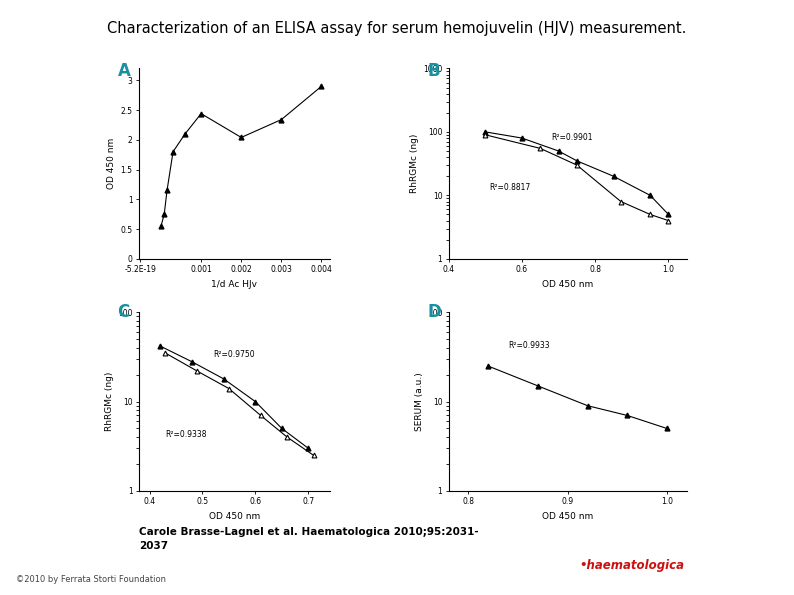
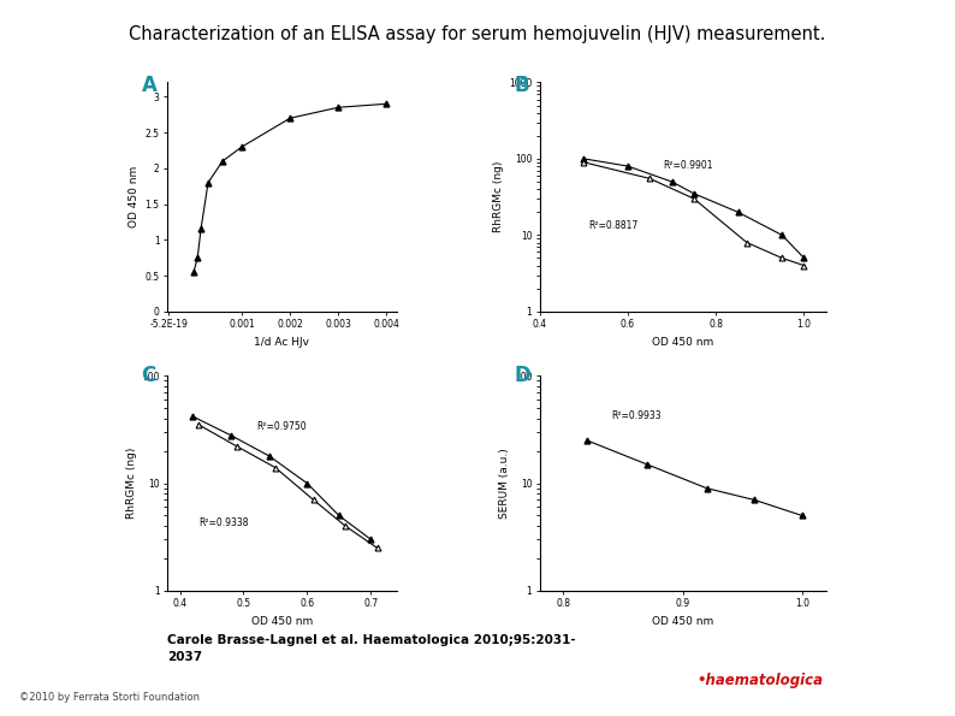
0.001: 2.44 -> 2.30
0.002: 2.04 -> 2.70
0.003: 2.34 -> 2.85
